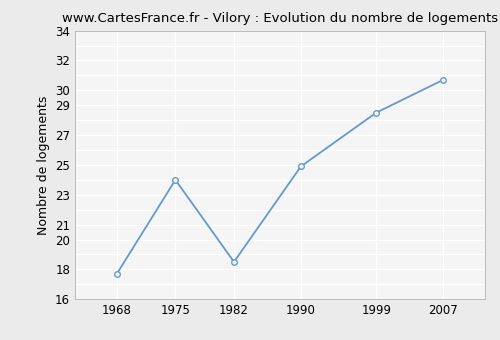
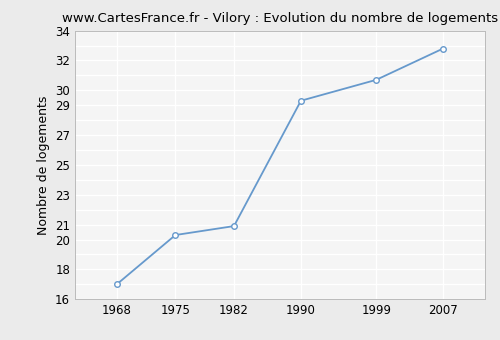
1968: 17.7 -> 17.0
1975: 24.0 -> 20.3
1982: 18.5 -> 20.9
1990: 24.9 -> 29.3
1999: 28.5 -> 30.7
2007: 30.7 -> 32.8
